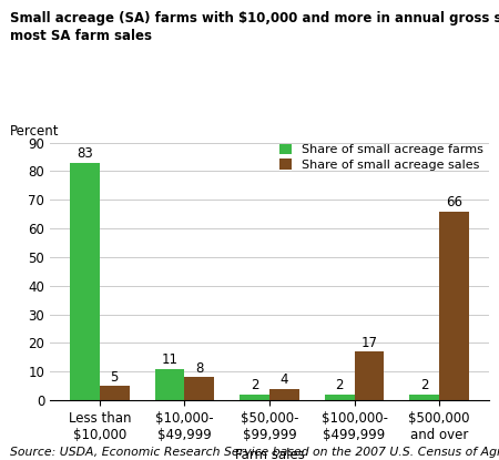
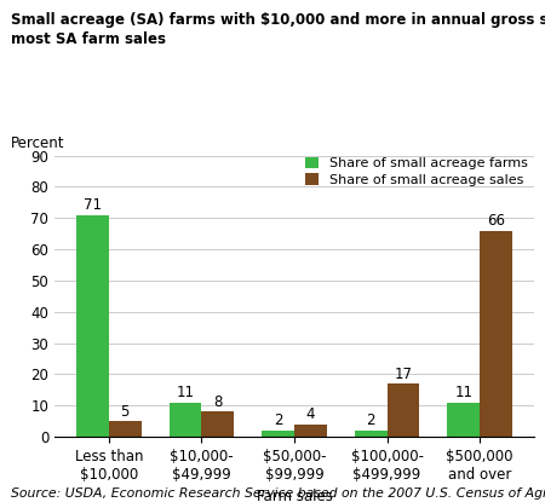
Share of small acreage farms/Less than $10,000: 83 -> 71
Share of small acreage farms/$500,000 and over: 2 -> 11
